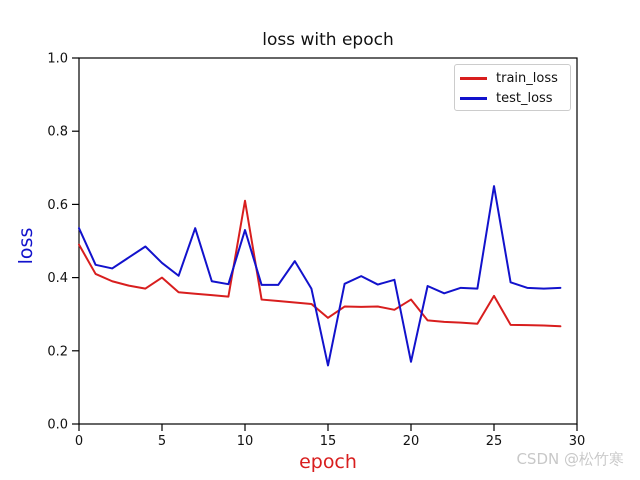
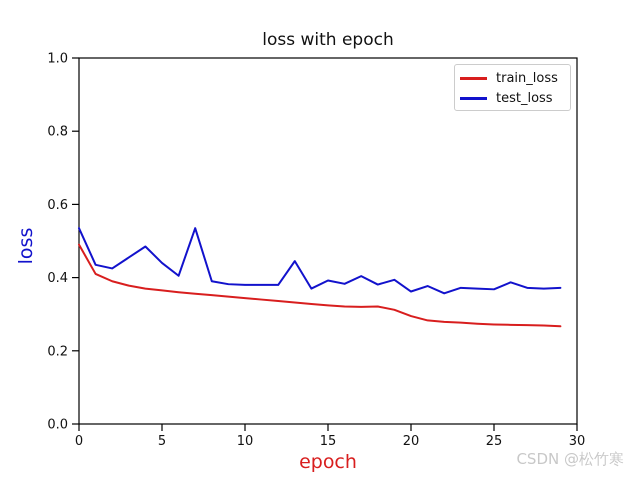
train_loss/5: 0.40 -> 0.36
train_loss/10: 0.61 -> 0.34
test_loss/10: 0.53 -> 0.38
train_loss/15: 0.29 -> 0.32
test_loss/15: 0.16 -> 0.39
train_loss/20: 0.34 -> 0.29
test_loss/20: 0.17 -> 0.36
train_loss/25: 0.35 -> 0.27
test_loss/25: 0.65 -> 0.37
